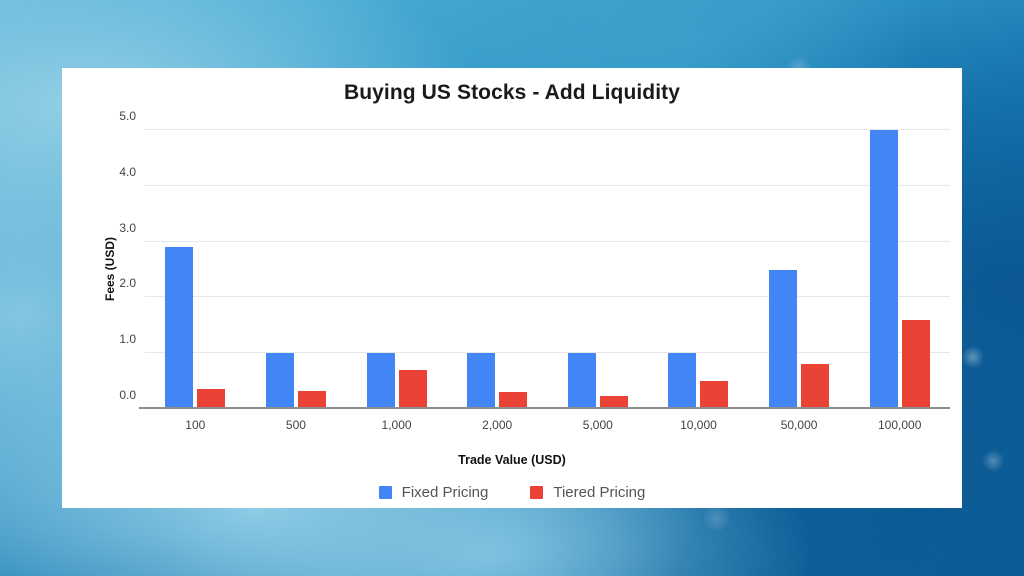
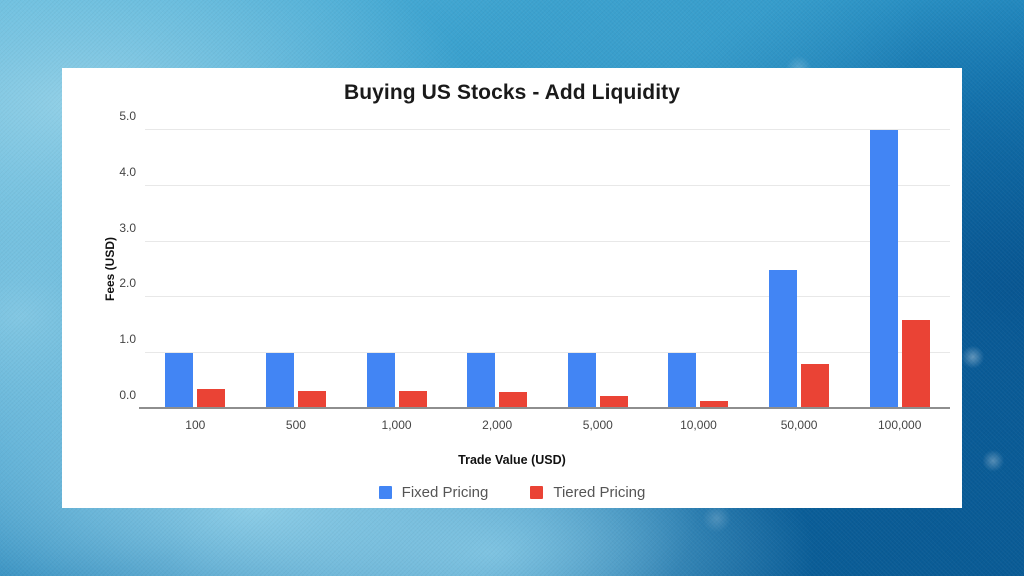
Fixed Pricing/100: 2.9 -> 1.0
Tiered Pricing/1,000: 0.7 -> 0.3
Tiered Pricing/10,000: 0.5 -> 0.1
